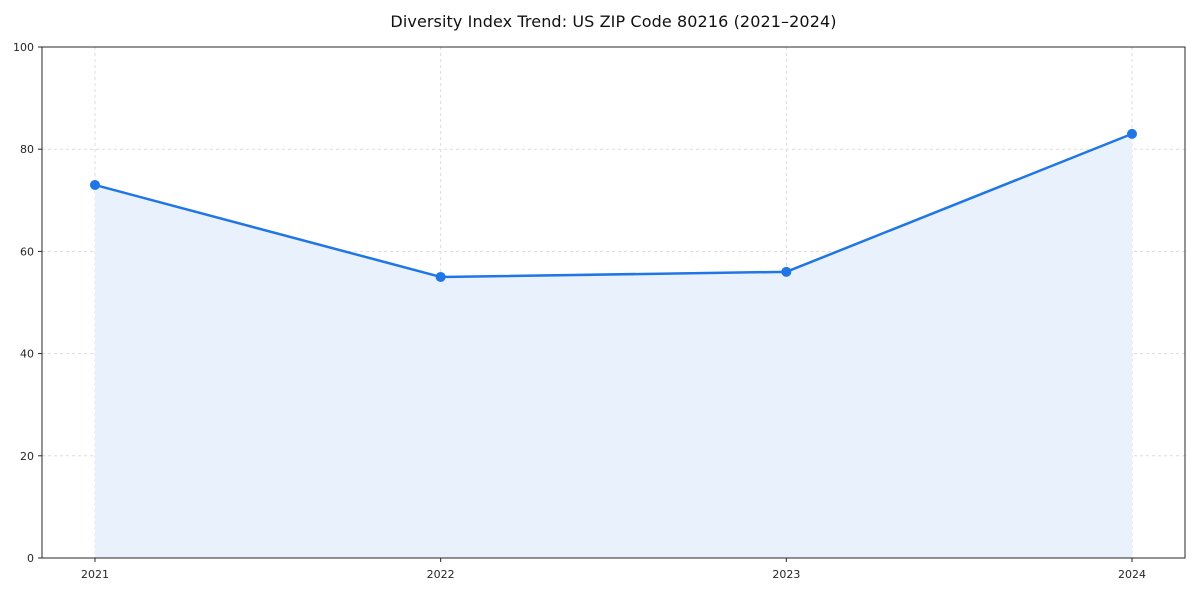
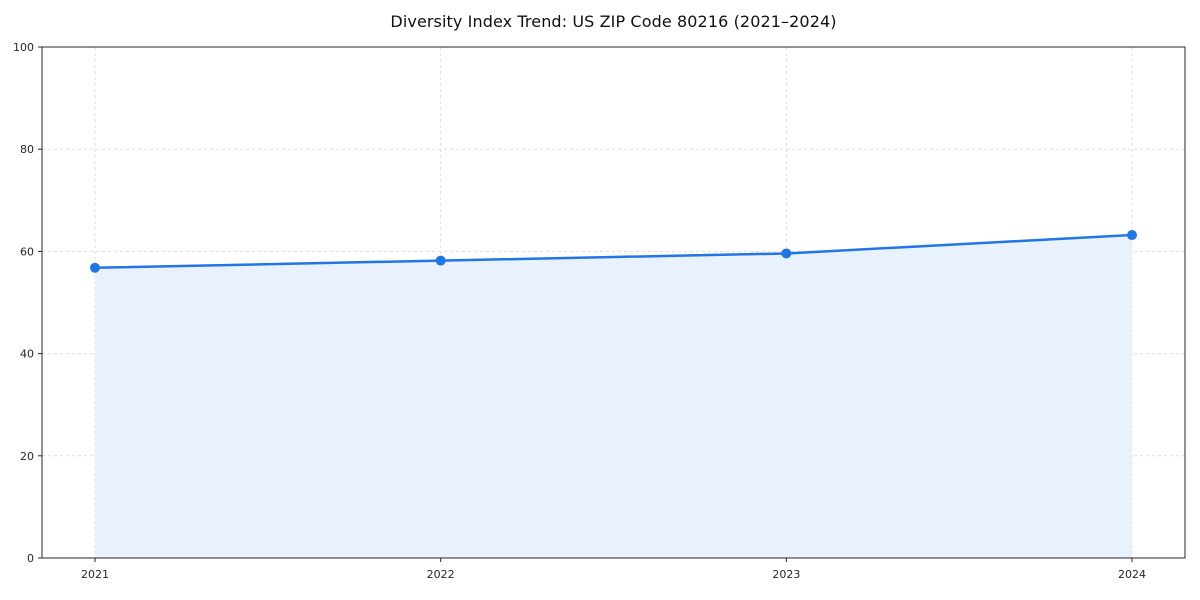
2021: 73 -> 57
2022: 55 -> 58
2023: 56 -> 60
2024: 83 -> 63
